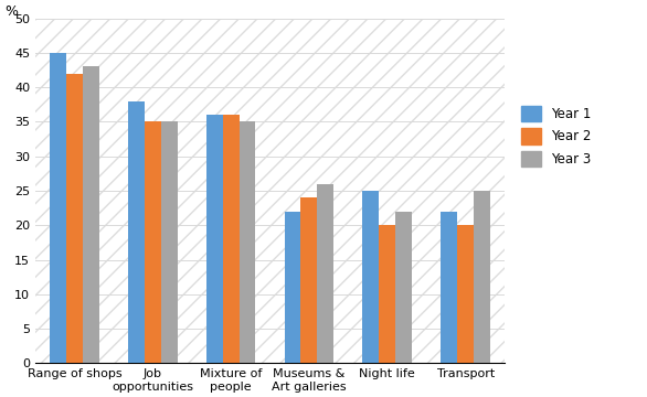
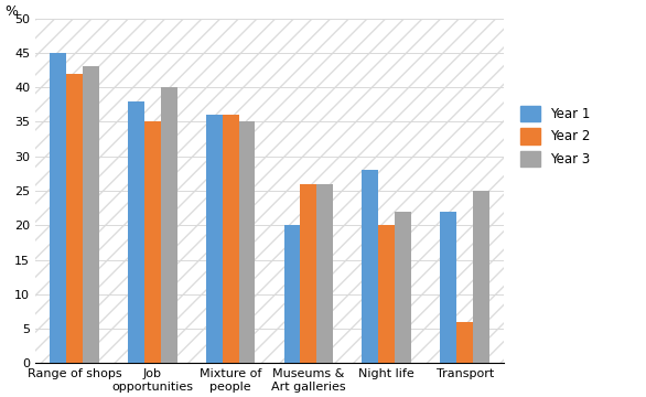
Year 3/Job opportunities: 35 -> 40
Year 1/Museums & Art galleries: 22 -> 20
Year 2/Museums & Art galleries: 24 -> 26
Year 1/Night life: 25 -> 28
Year 2/Transport: 20 -> 6
